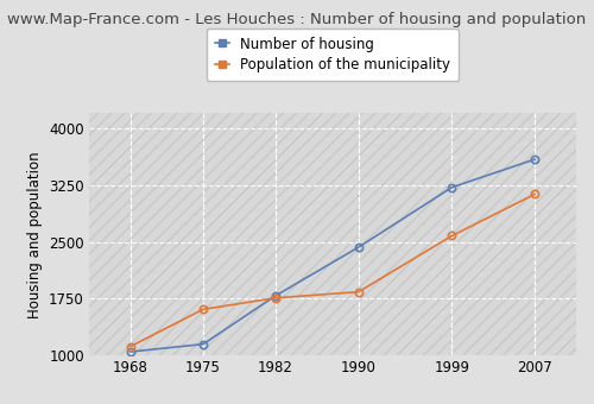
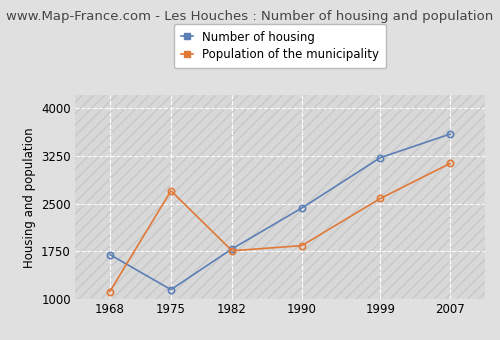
Number of housing/1968: 1050 -> 1700
Population of the municipality/1975: 1610 -> 2700
